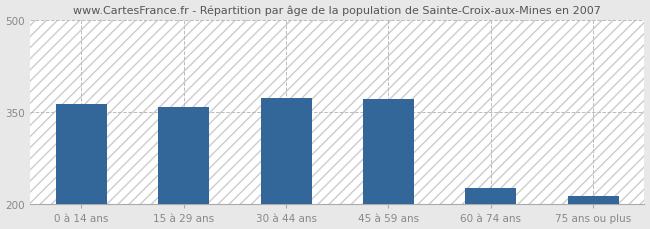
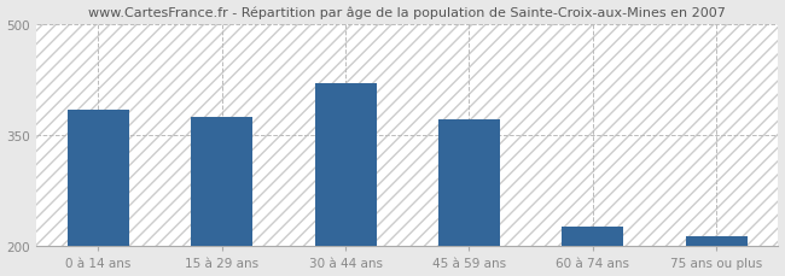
0 à 14 ans: 363 -> 384
15 à 29 ans: 358 -> 374
30 à 44 ans: 373 -> 420
